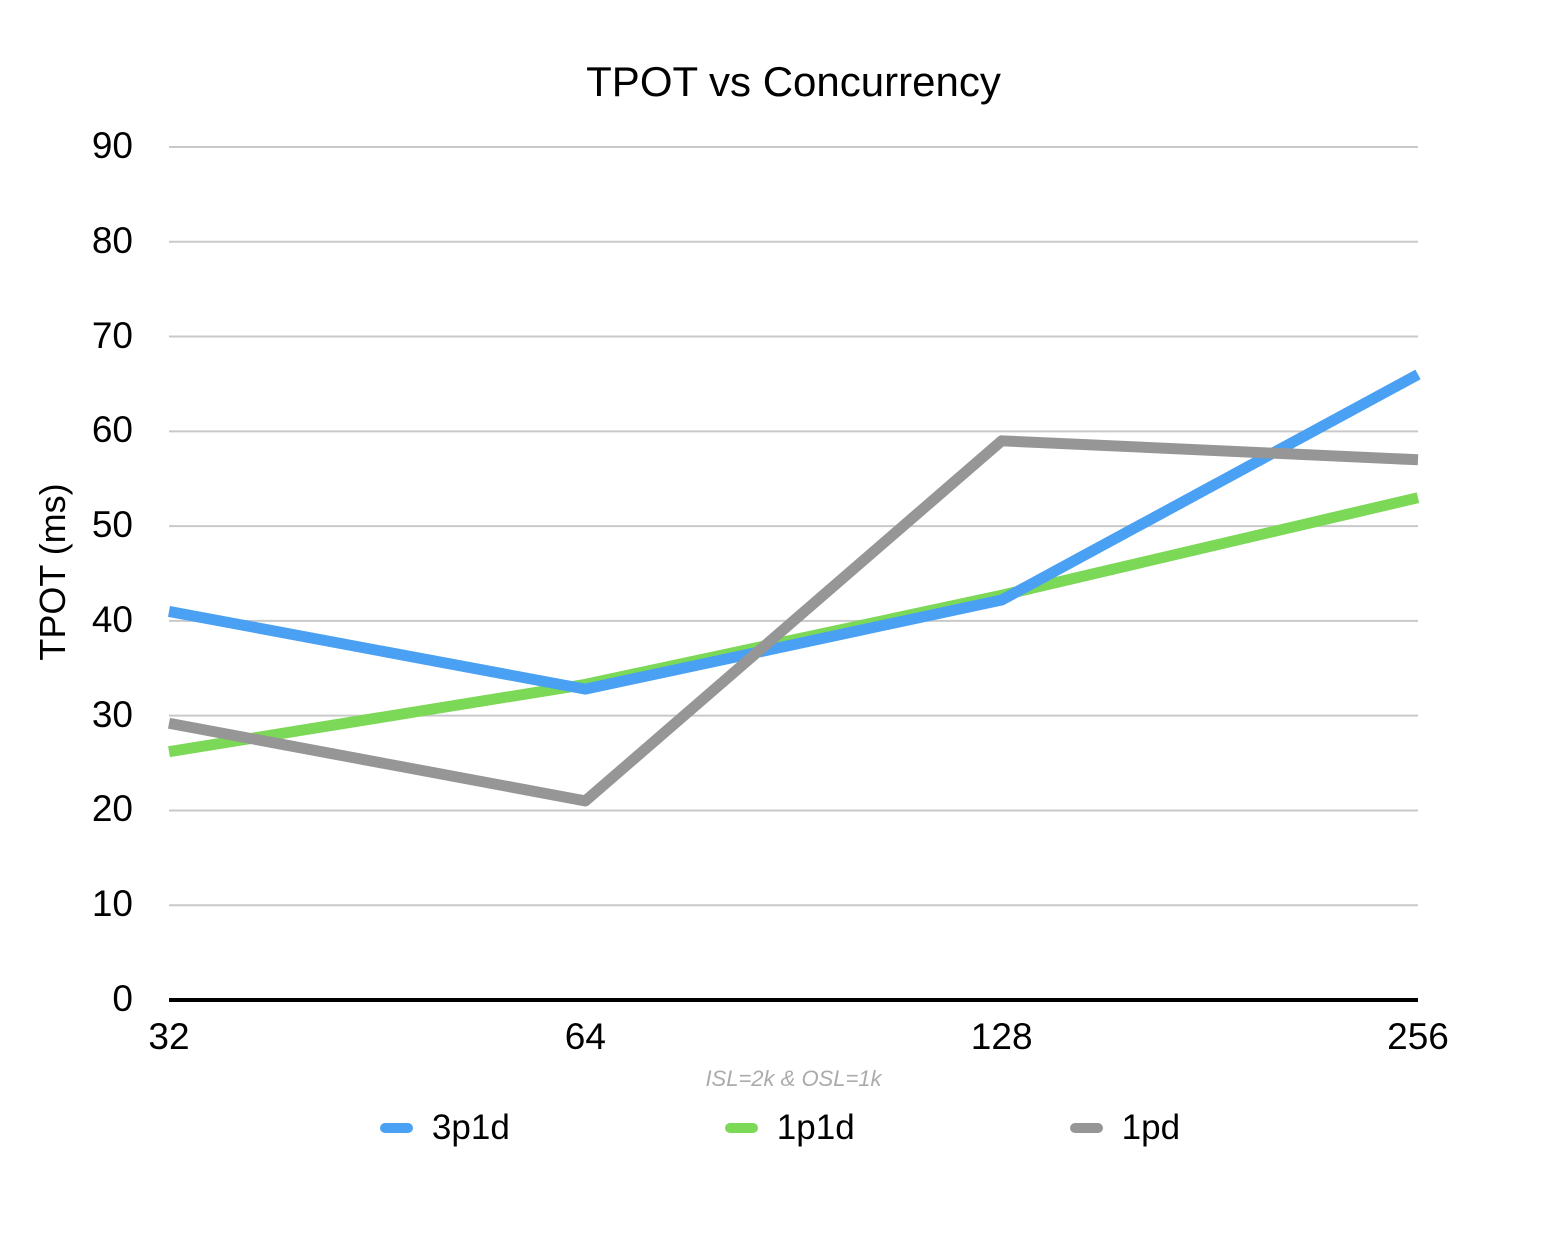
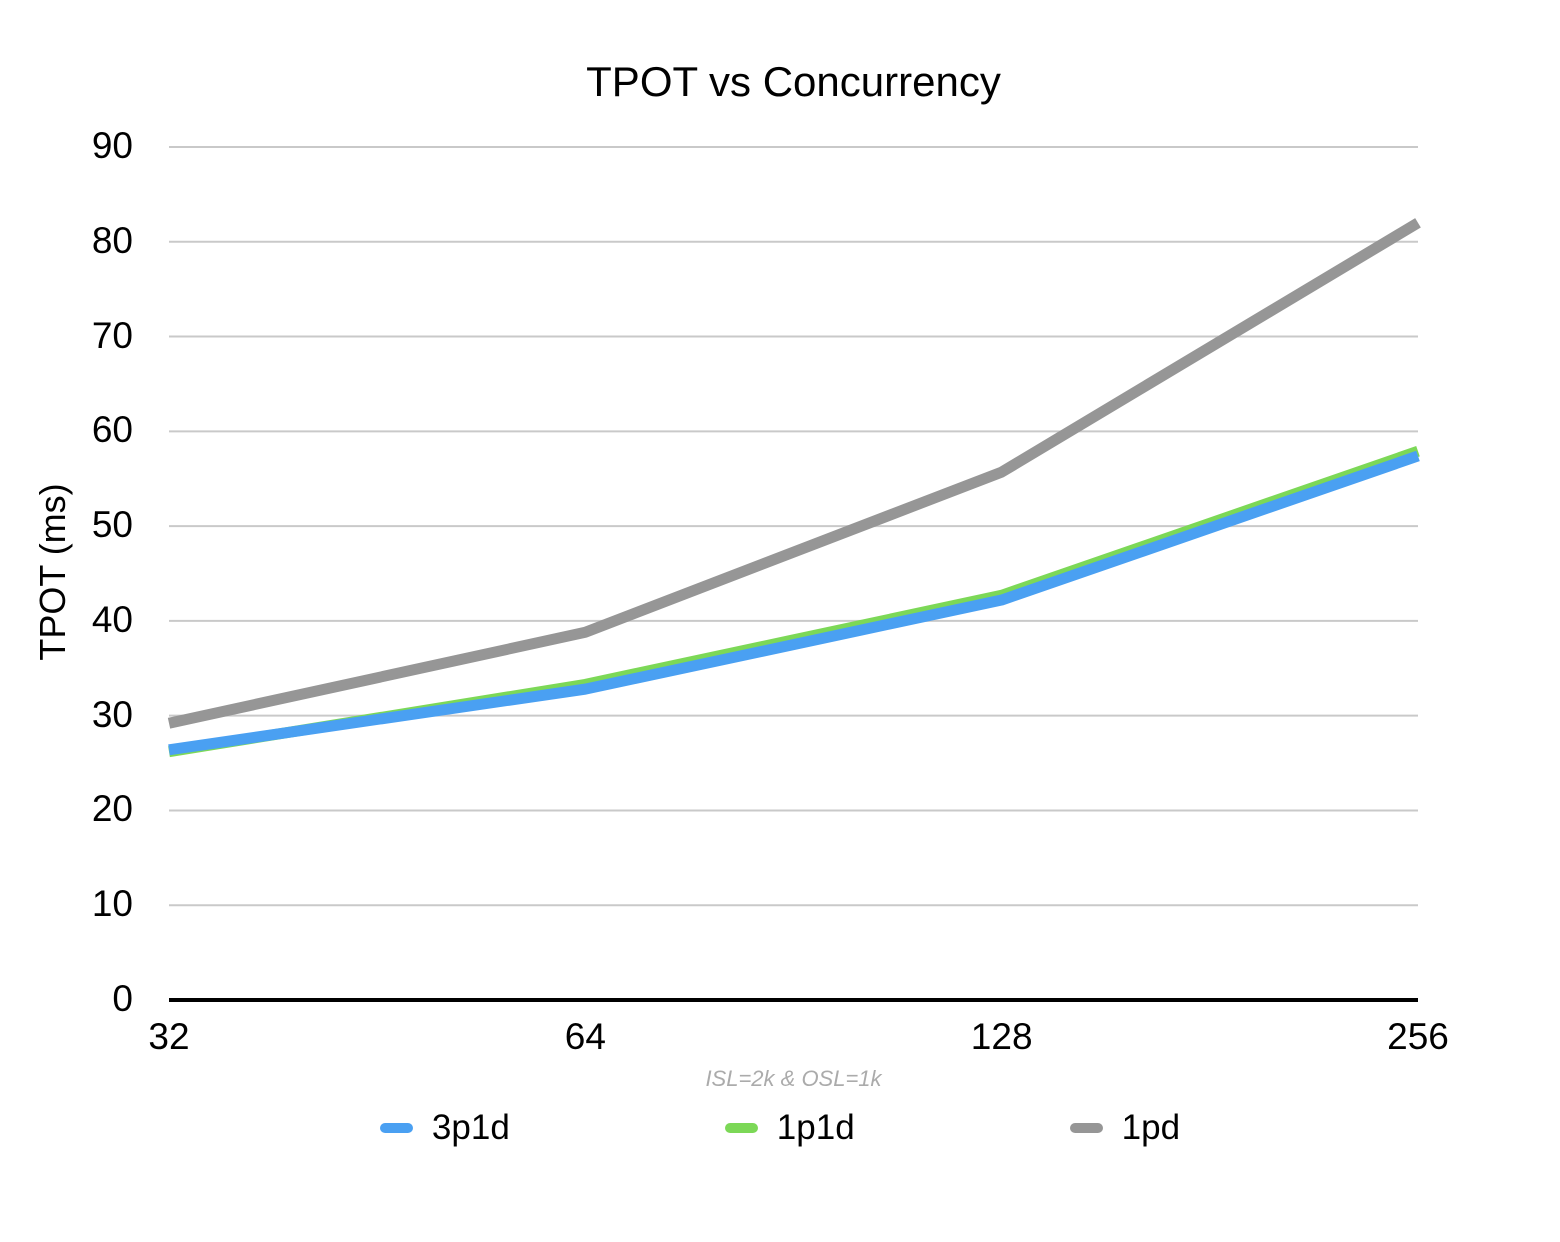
3p1d/32: 41 -> 26
1pd/64: 21 -> 39
1pd/128: 59 -> 56
3p1d/256: 66 -> 57
1p1d/256: 53 -> 58
1pd/256: 57 -> 82
